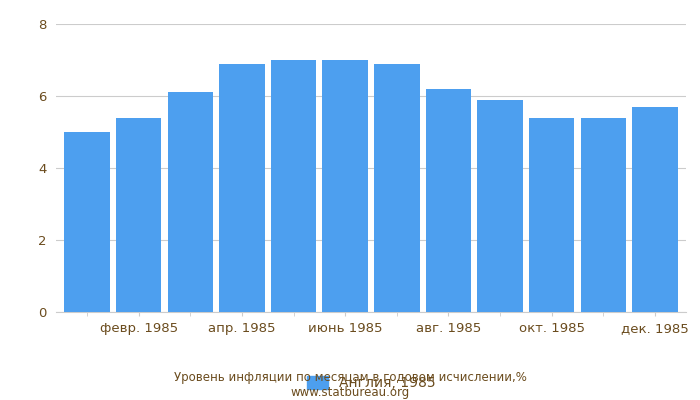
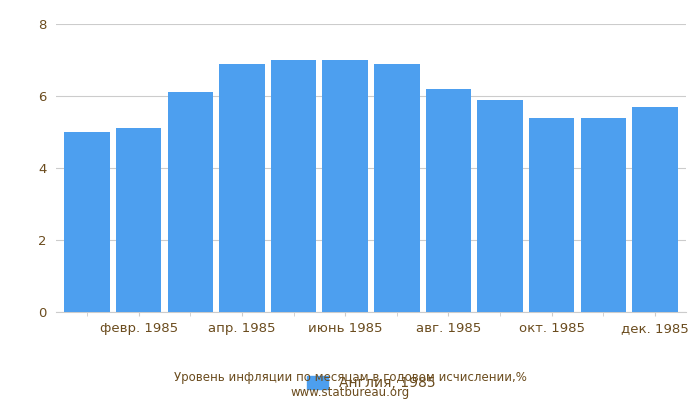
февр. 1985: 5.4 -> 5.1
